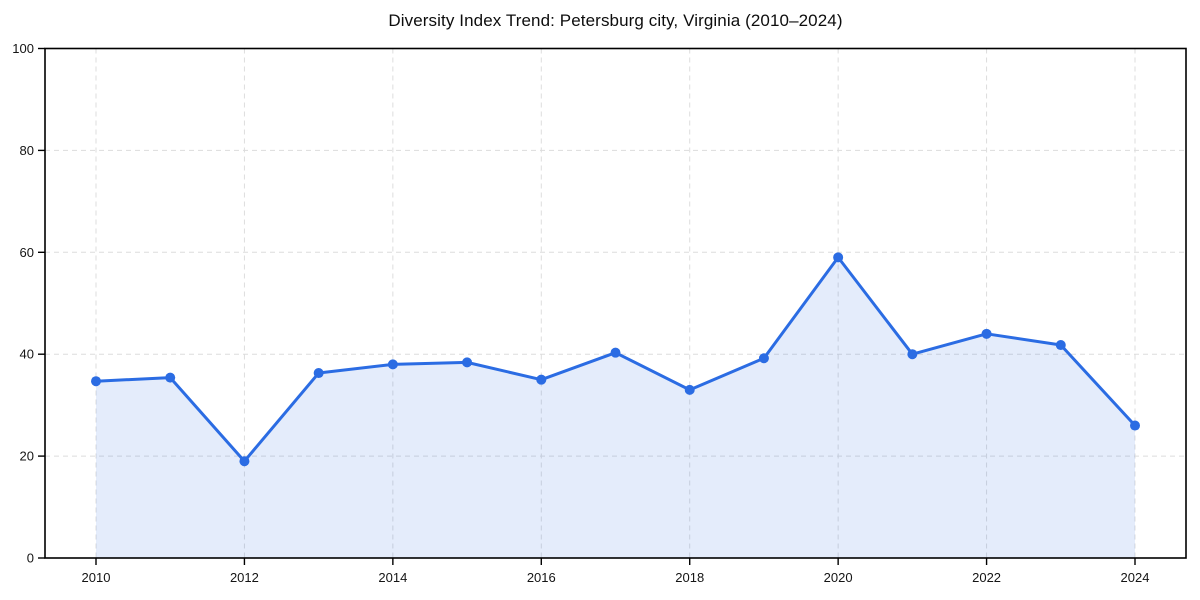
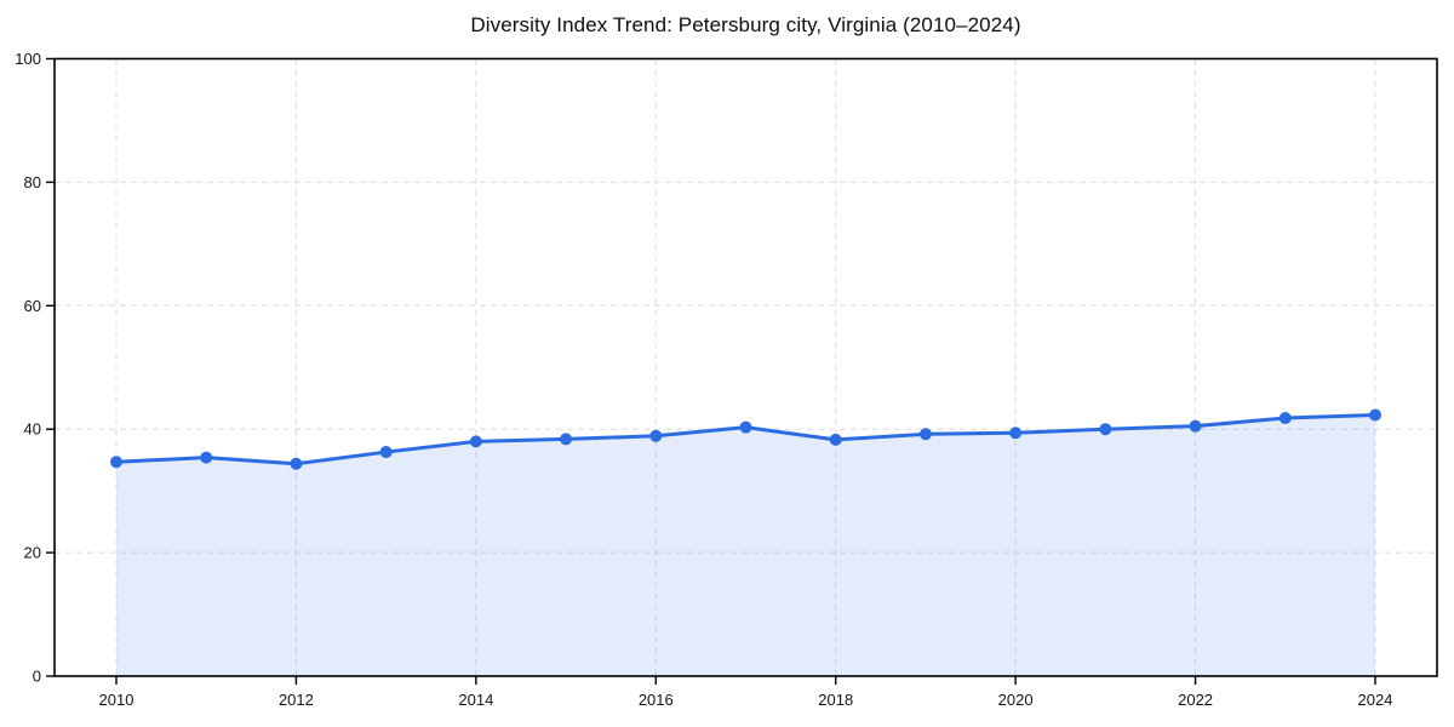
2012: 19 -> 34
2016: 35 -> 39
2018: 33 -> 38
2020: 59 -> 39
2022: 44 -> 40
2024: 26 -> 42
